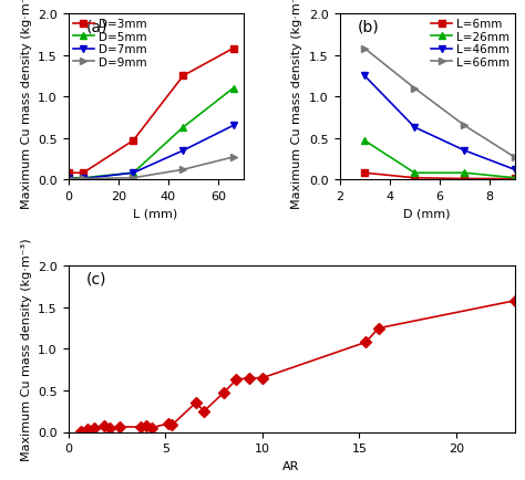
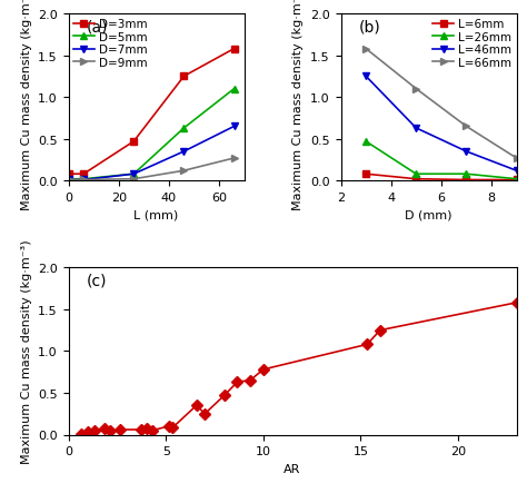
10: 0.65 -> 0.78
